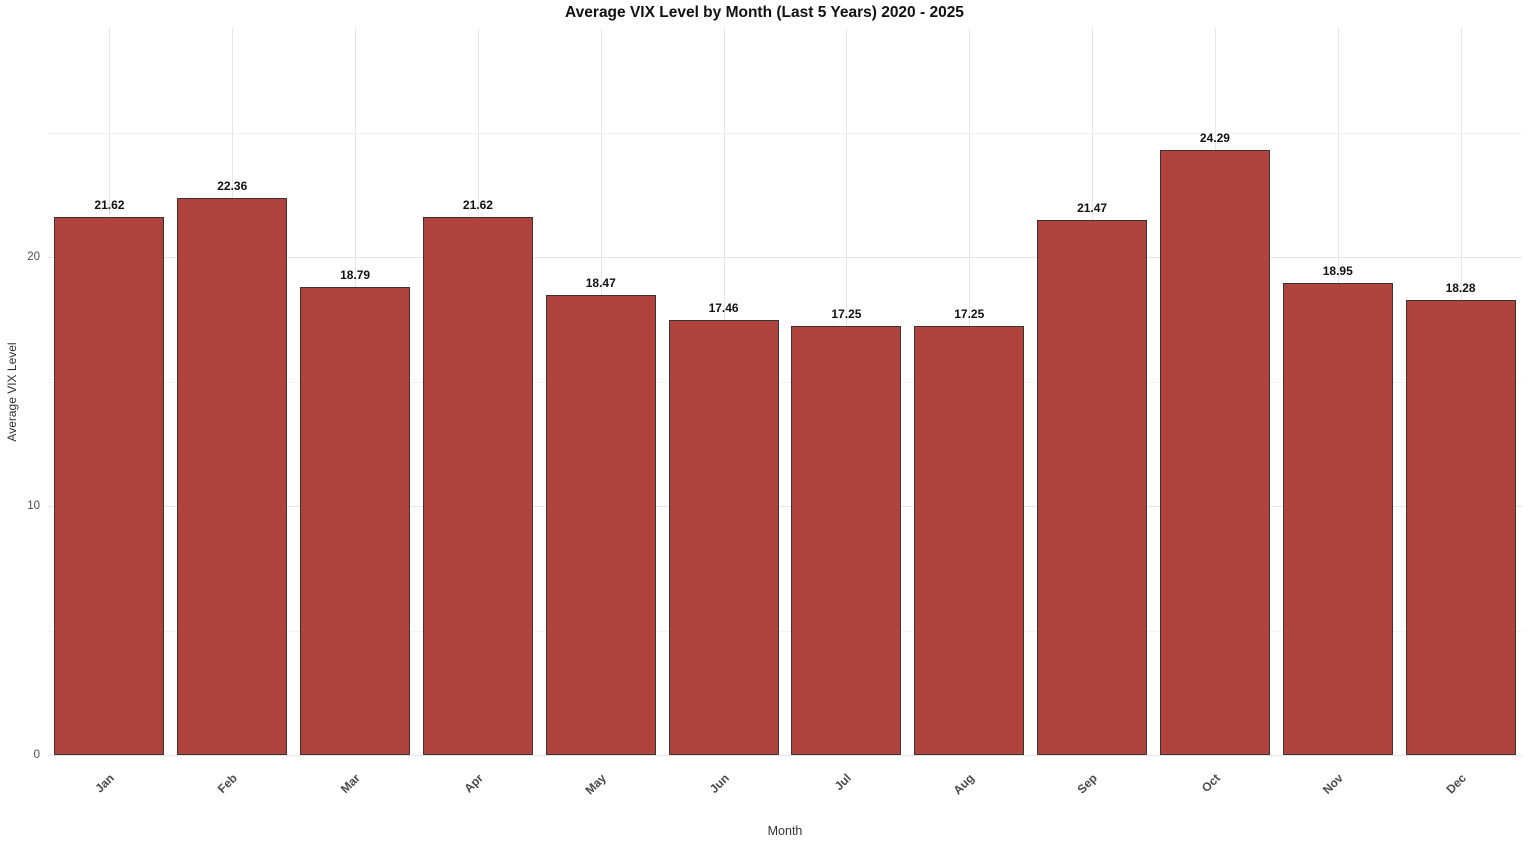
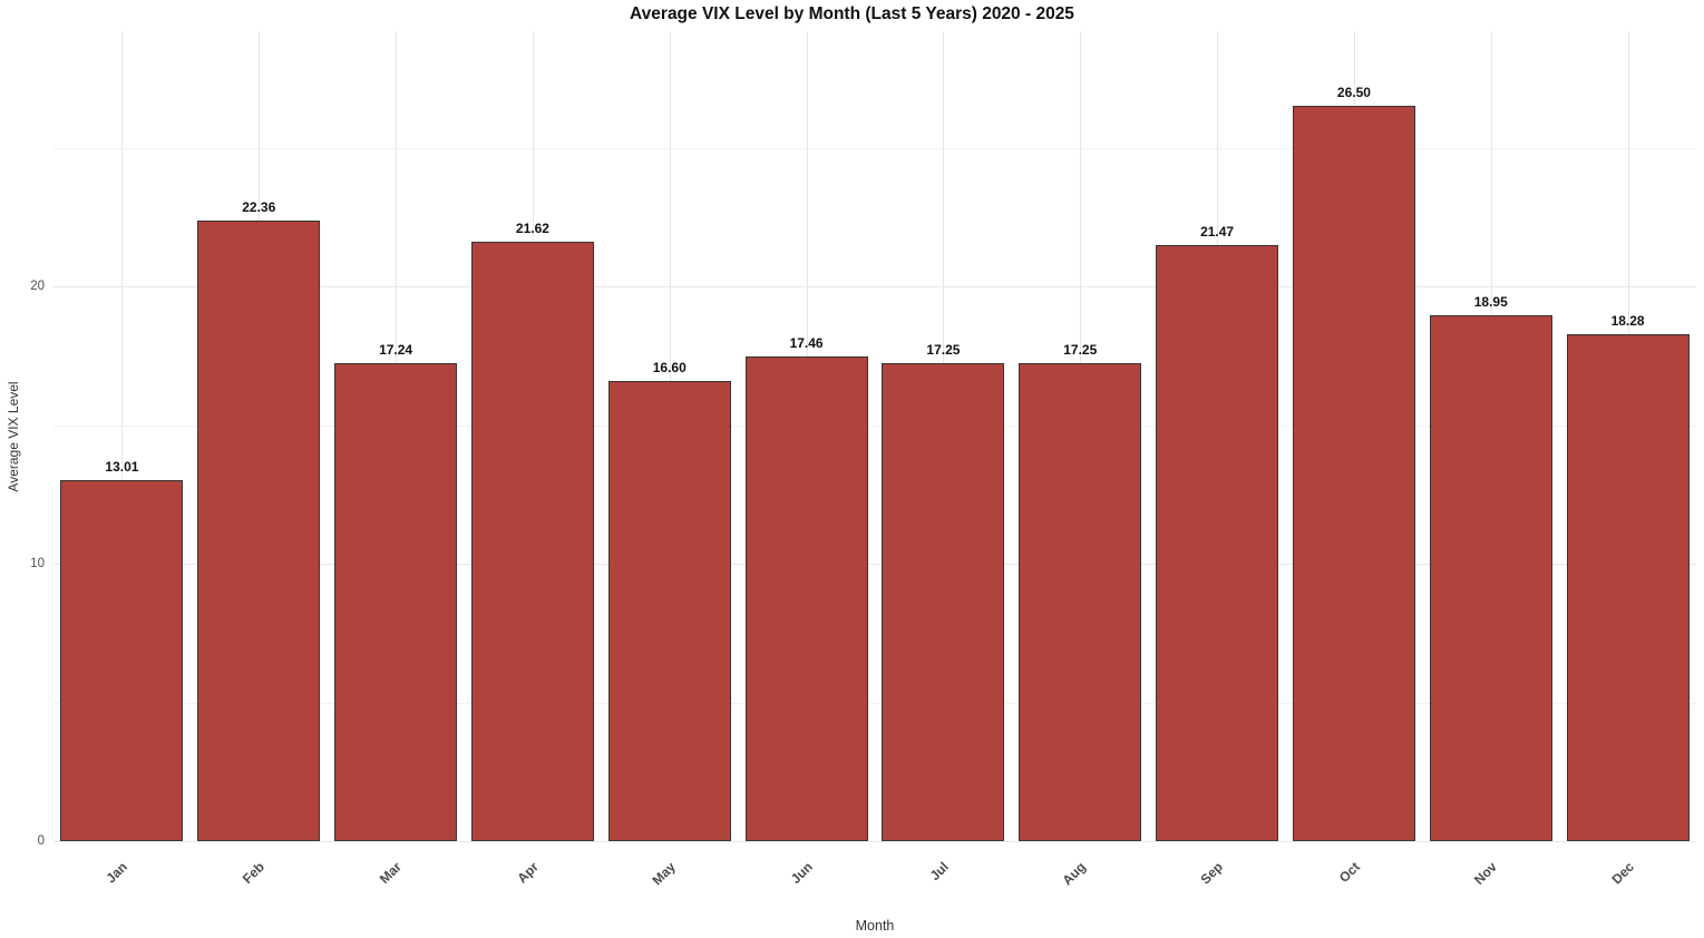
Jan: 21.62 -> 13.01
Mar: 18.79 -> 17.24
May: 18.47 -> 16.60
Oct: 24.29 -> 26.50
